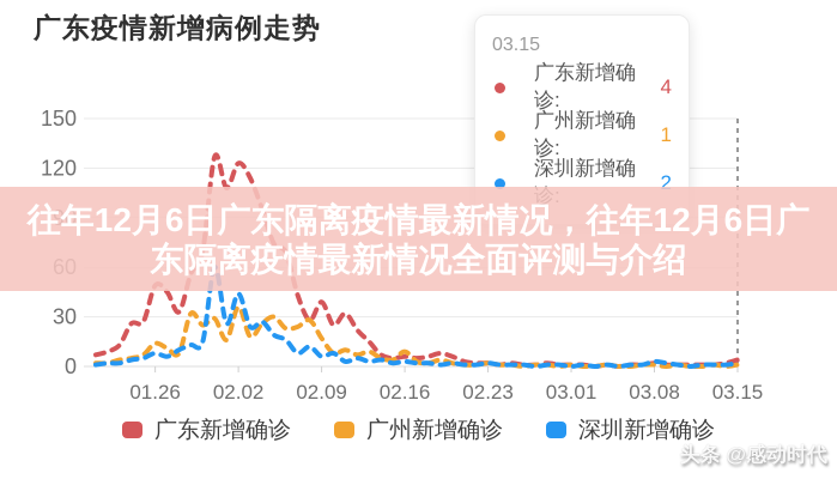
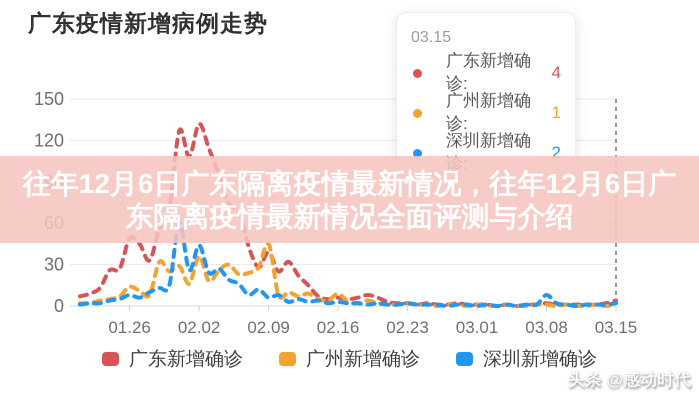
广东新增确诊/02.02: 123 -> 132
广州新增确诊/02.09: 17 -> 45
深圳新增确诊/03.08: 3 -> 8
